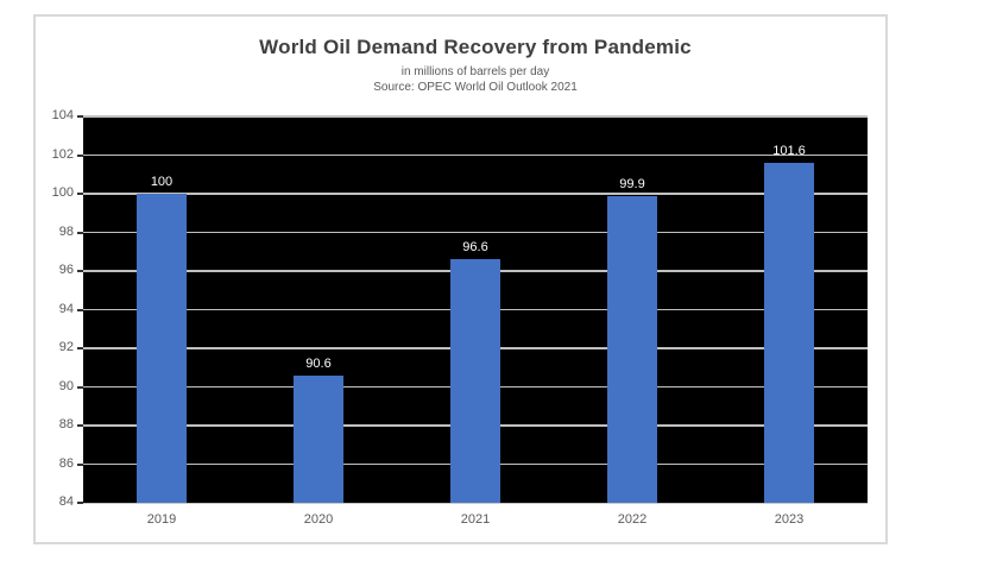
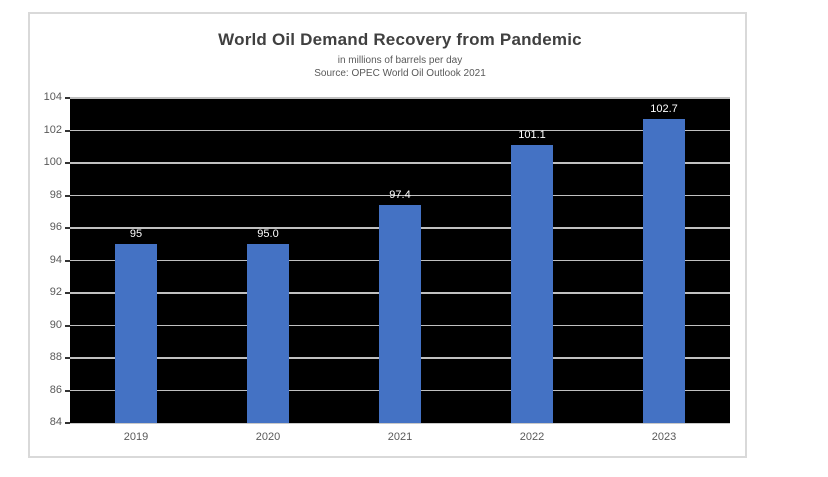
2019: 100 -> 95
2020: 90.6 -> 95.0
2021: 96.6 -> 97.4
2022: 99.9 -> 101.1
2023: 101.6 -> 102.7
